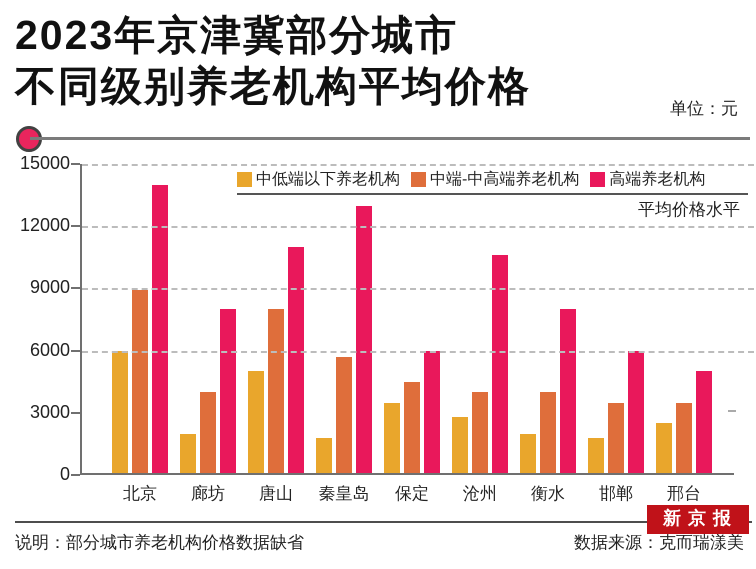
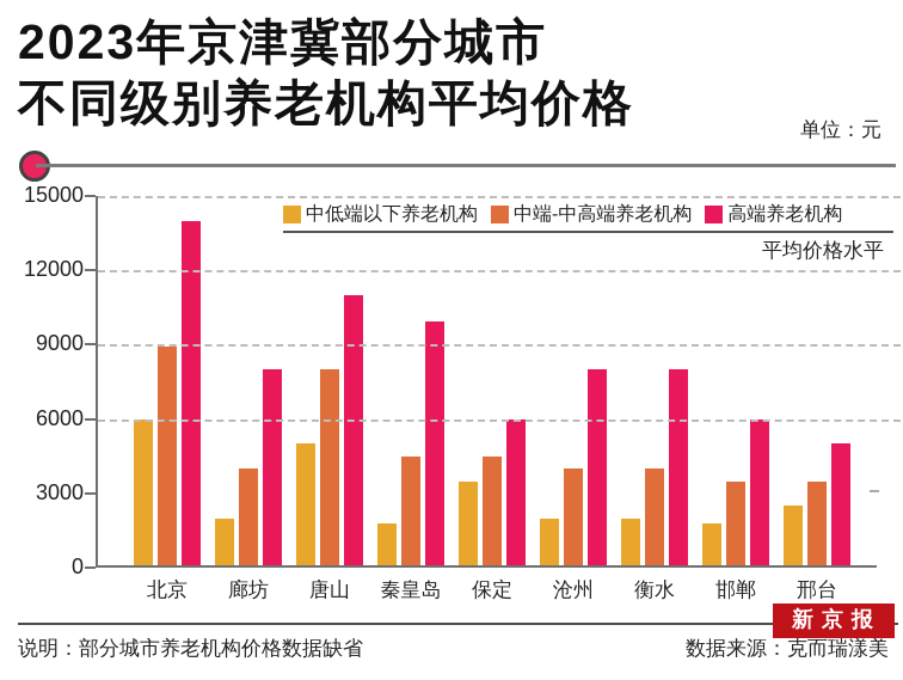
中端-中高端养老机构/秦皇岛: 5600 -> 4400
高端养老机构/秦皇岛: 12900 -> 9800
中低端以下养老机构/沧州: 2700 -> 1900
高端养老机构/沧州: 10500 -> 7900
